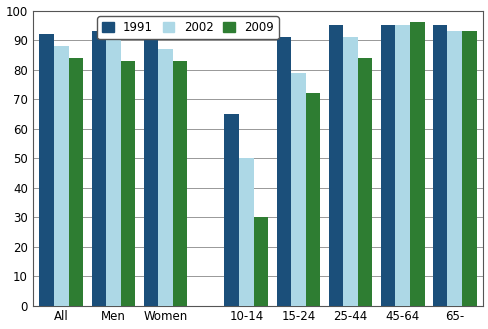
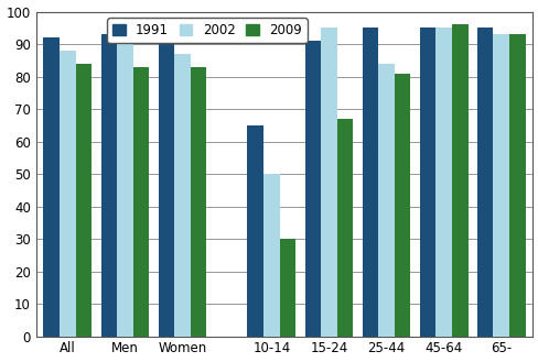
2002/15-24: 79 -> 95
2009/15-24: 72 -> 67
2002/25-44: 91 -> 84
2009/25-44: 84 -> 81
